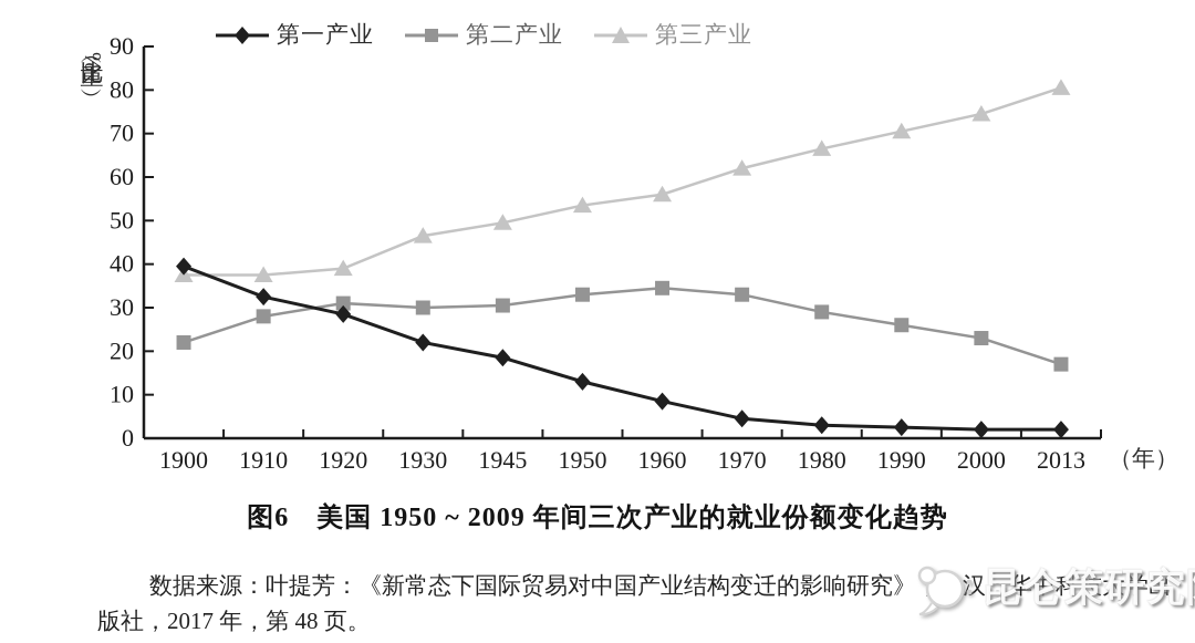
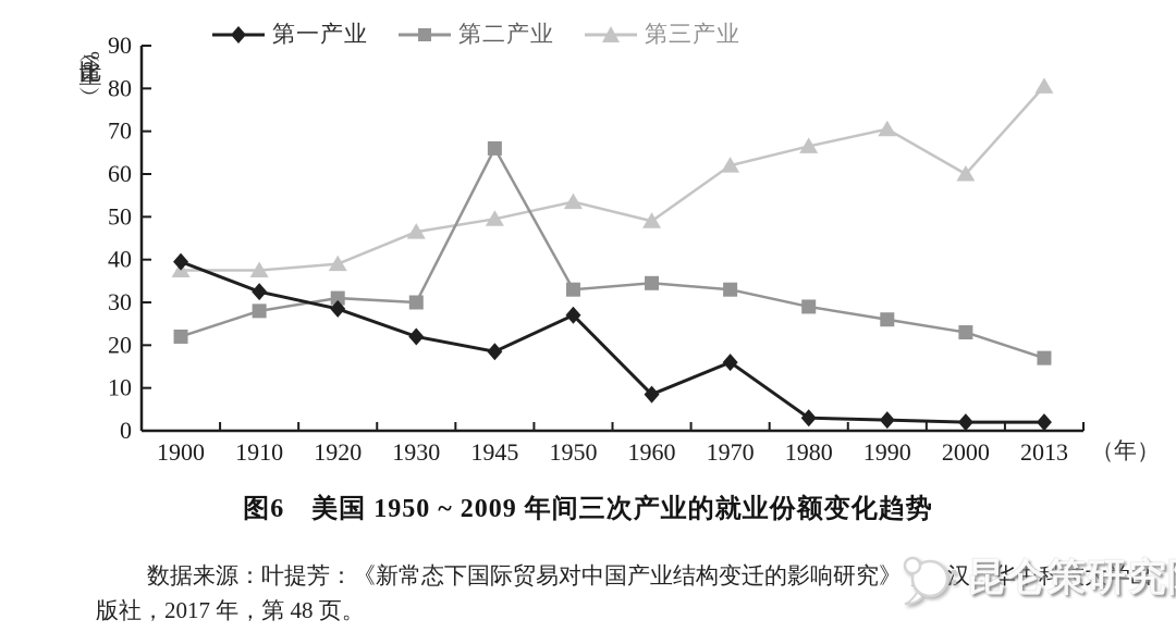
第二产业/1945: 30 -> 66
第一产业/1950: 13 -> 27
第三产业/1960: 56 -> 49
第一产业/1970: 4 -> 16
第三产业/2000: 74 -> 60
